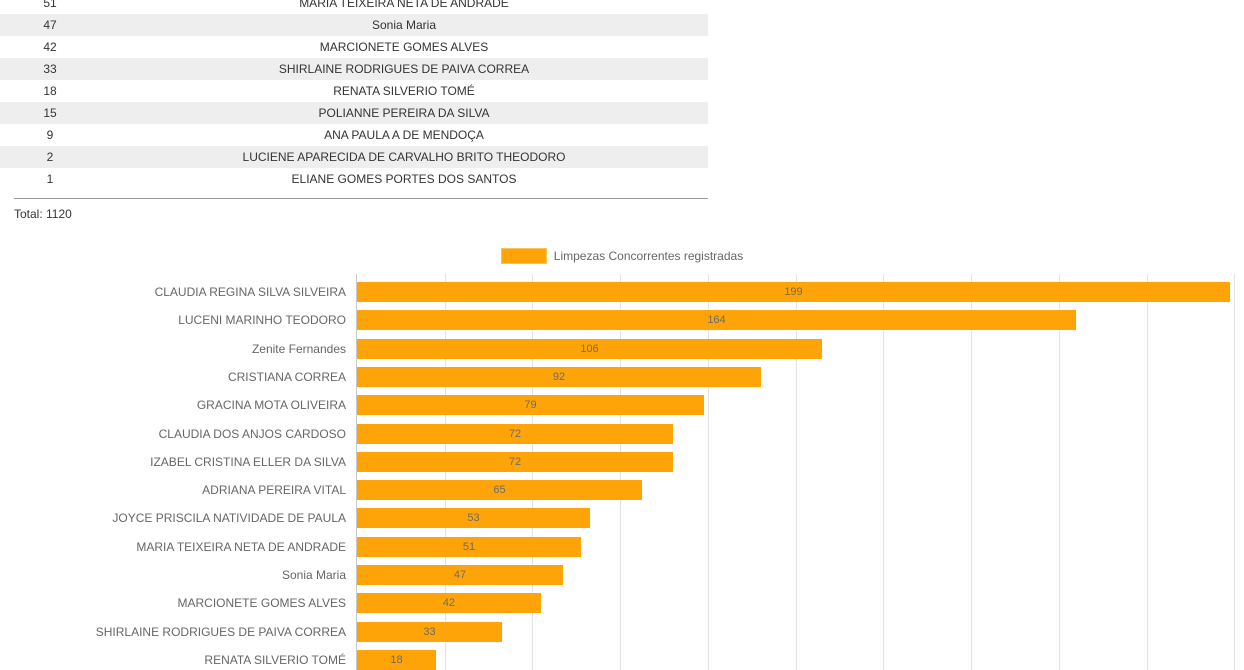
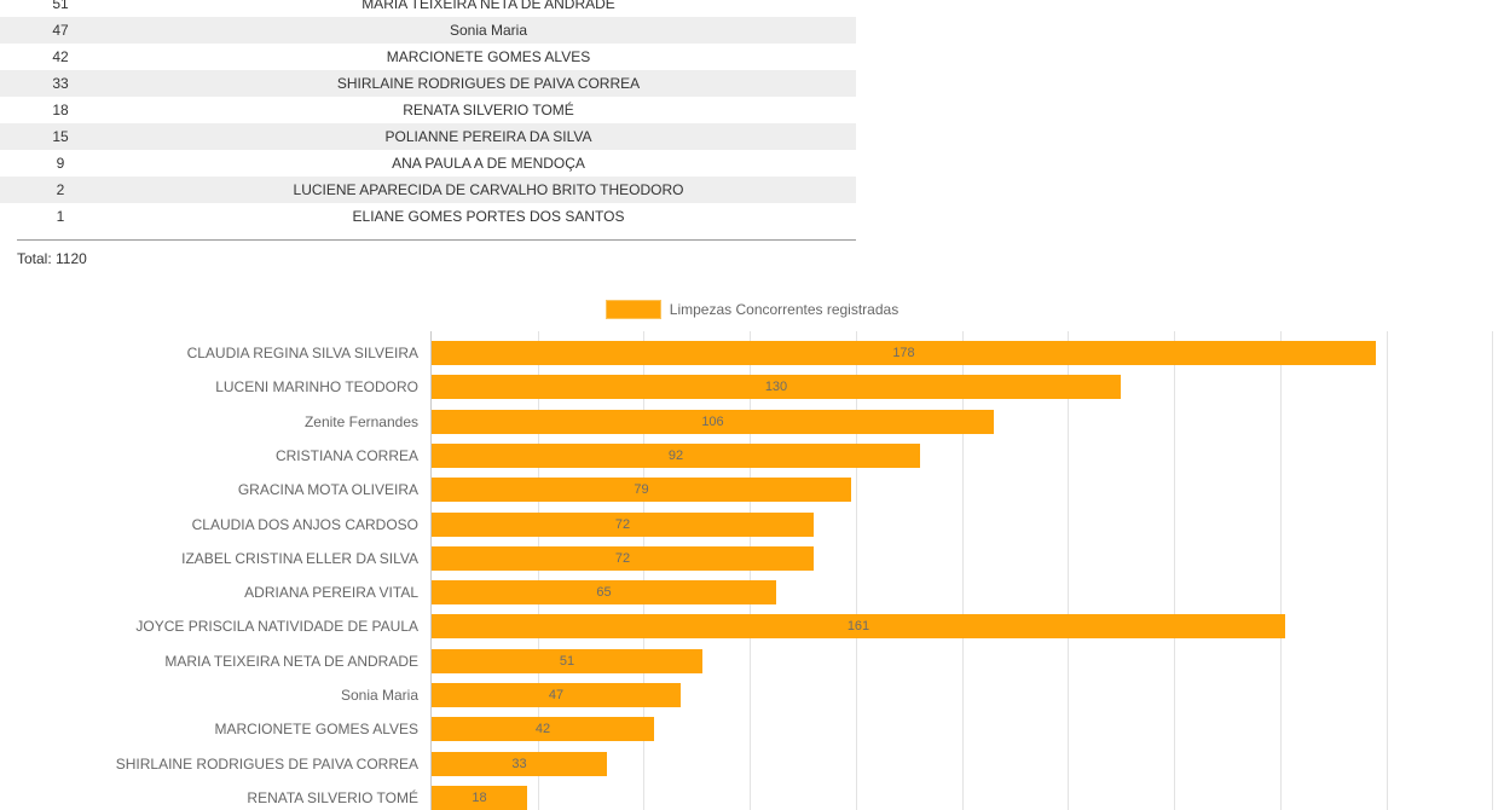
CLAUDIA REGINA SILVA SILVEIRA: 199 -> 178
LUCENI MARINHO TEODORO: 164 -> 130
JOYCE PRISCILA NATIVIDADE DE PAULA: 53 -> 161
